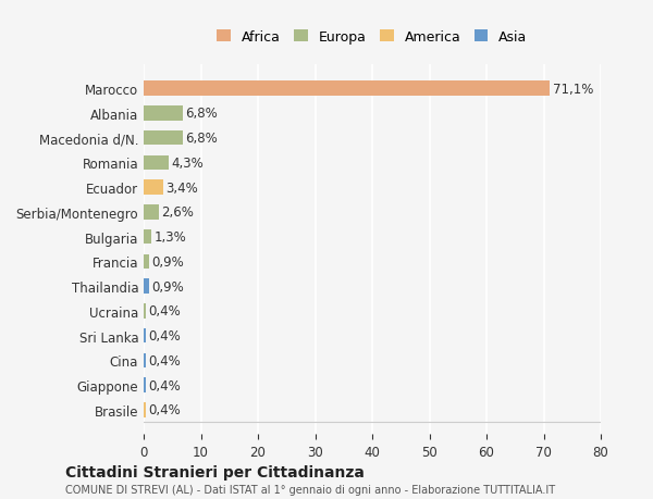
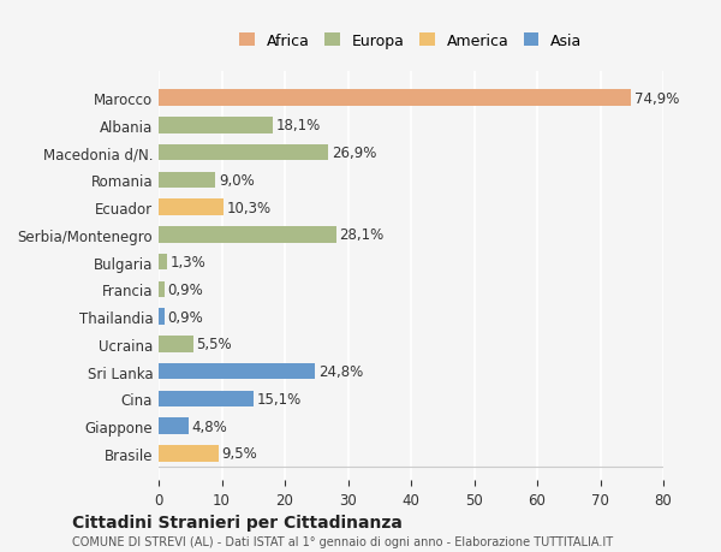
Marocco: 71,1% -> 74,9%
Albania: 6,8% -> 18,1%
Macedonia d/N.: 6,8% -> 26,9%
Romania: 4,3% -> 9,0%
Ecuador: 3,4% -> 10,3%
Serbia/Montenegro: 2,6% -> 28,1%
Ucraina: 0,4% -> 5,5%
Sri Lanka: 0,4% -> 24,8%
Cina: 0,4% -> 15,1%
Giappone: 0,4% -> 4,8%
Brasile: 0,4% -> 9,5%
